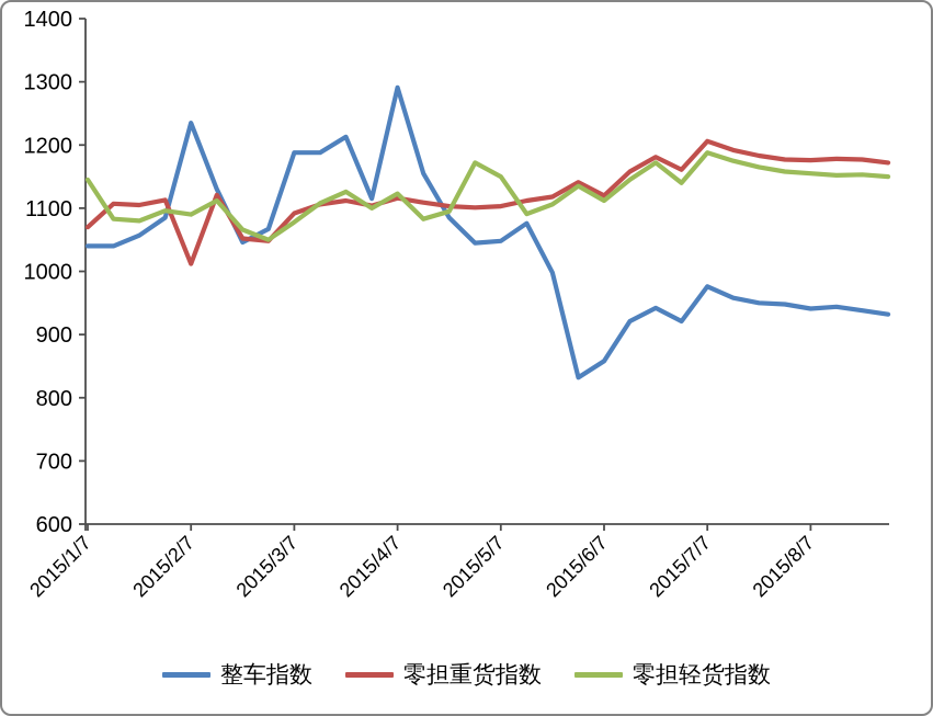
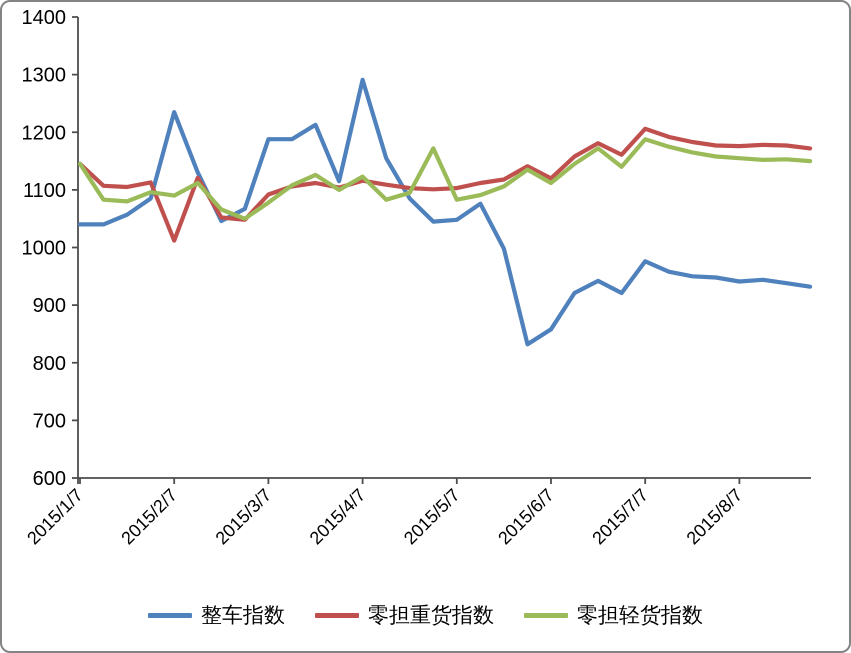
零担重货指数/2015/1/7: 1070 -> 1140
零担轻货指数/2015/5/7: 1150 -> 1080
